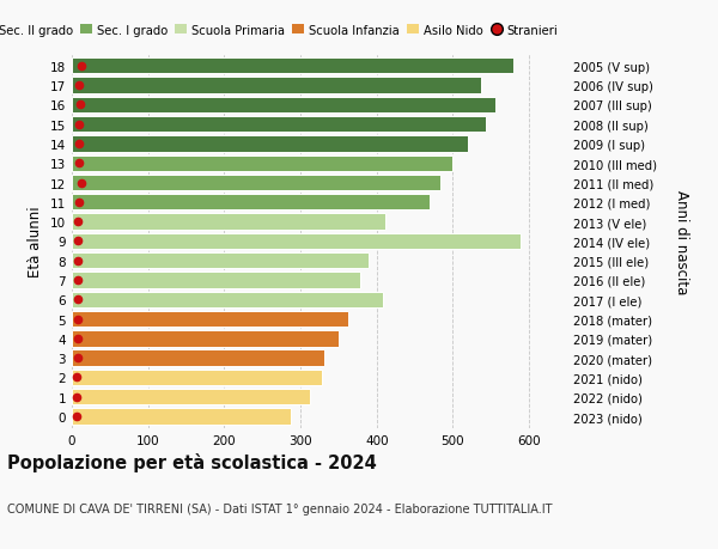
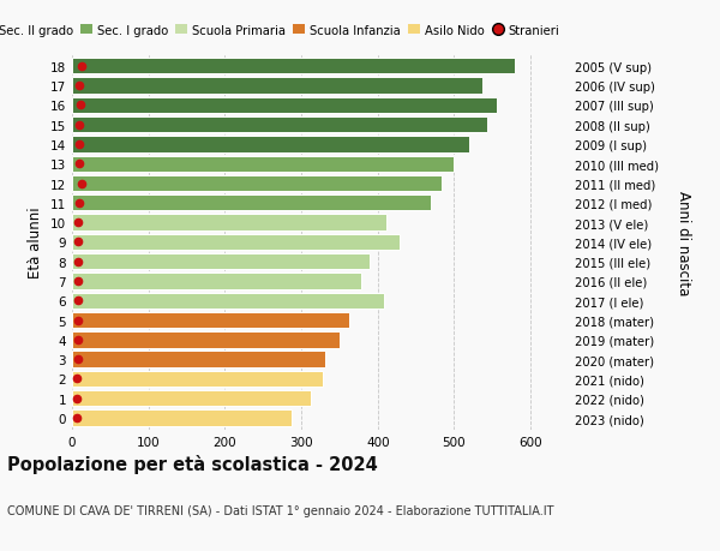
9: 588 -> 428
